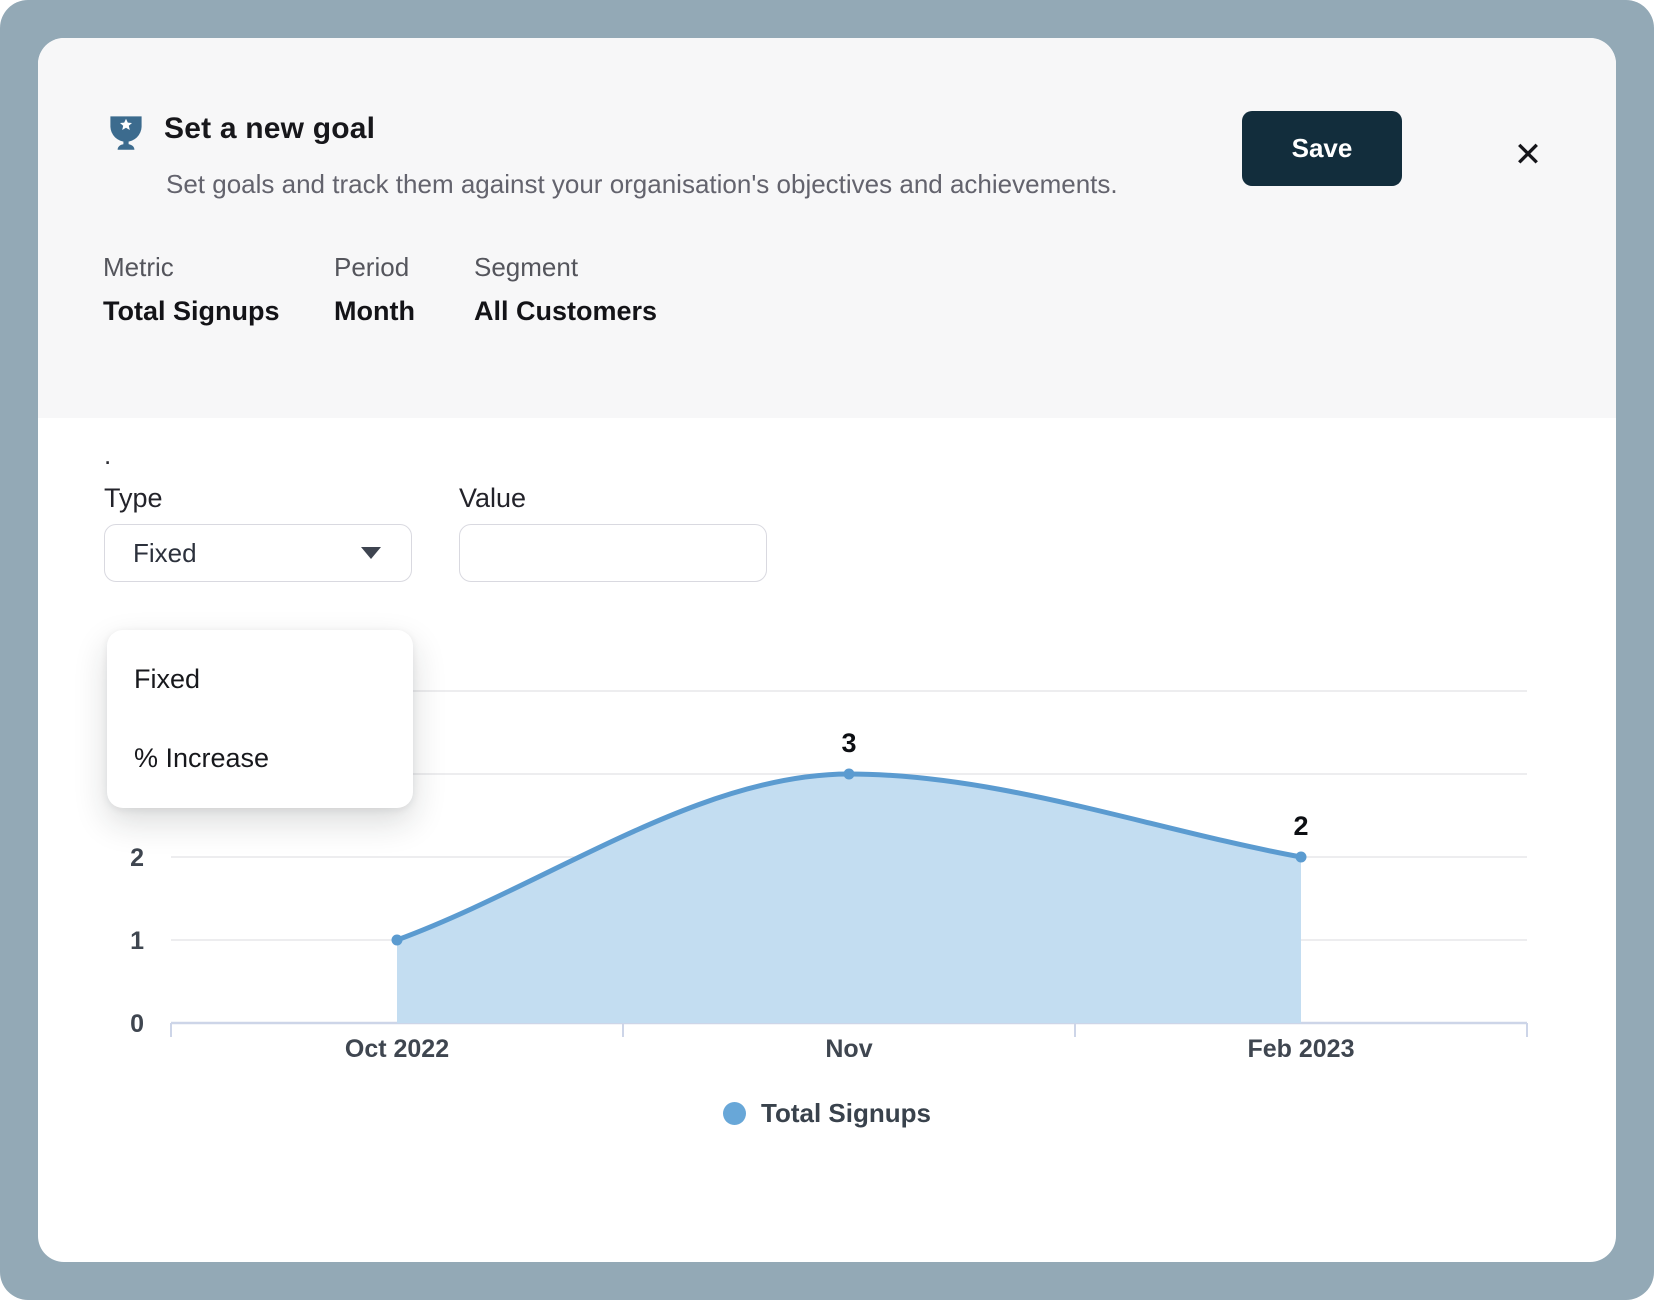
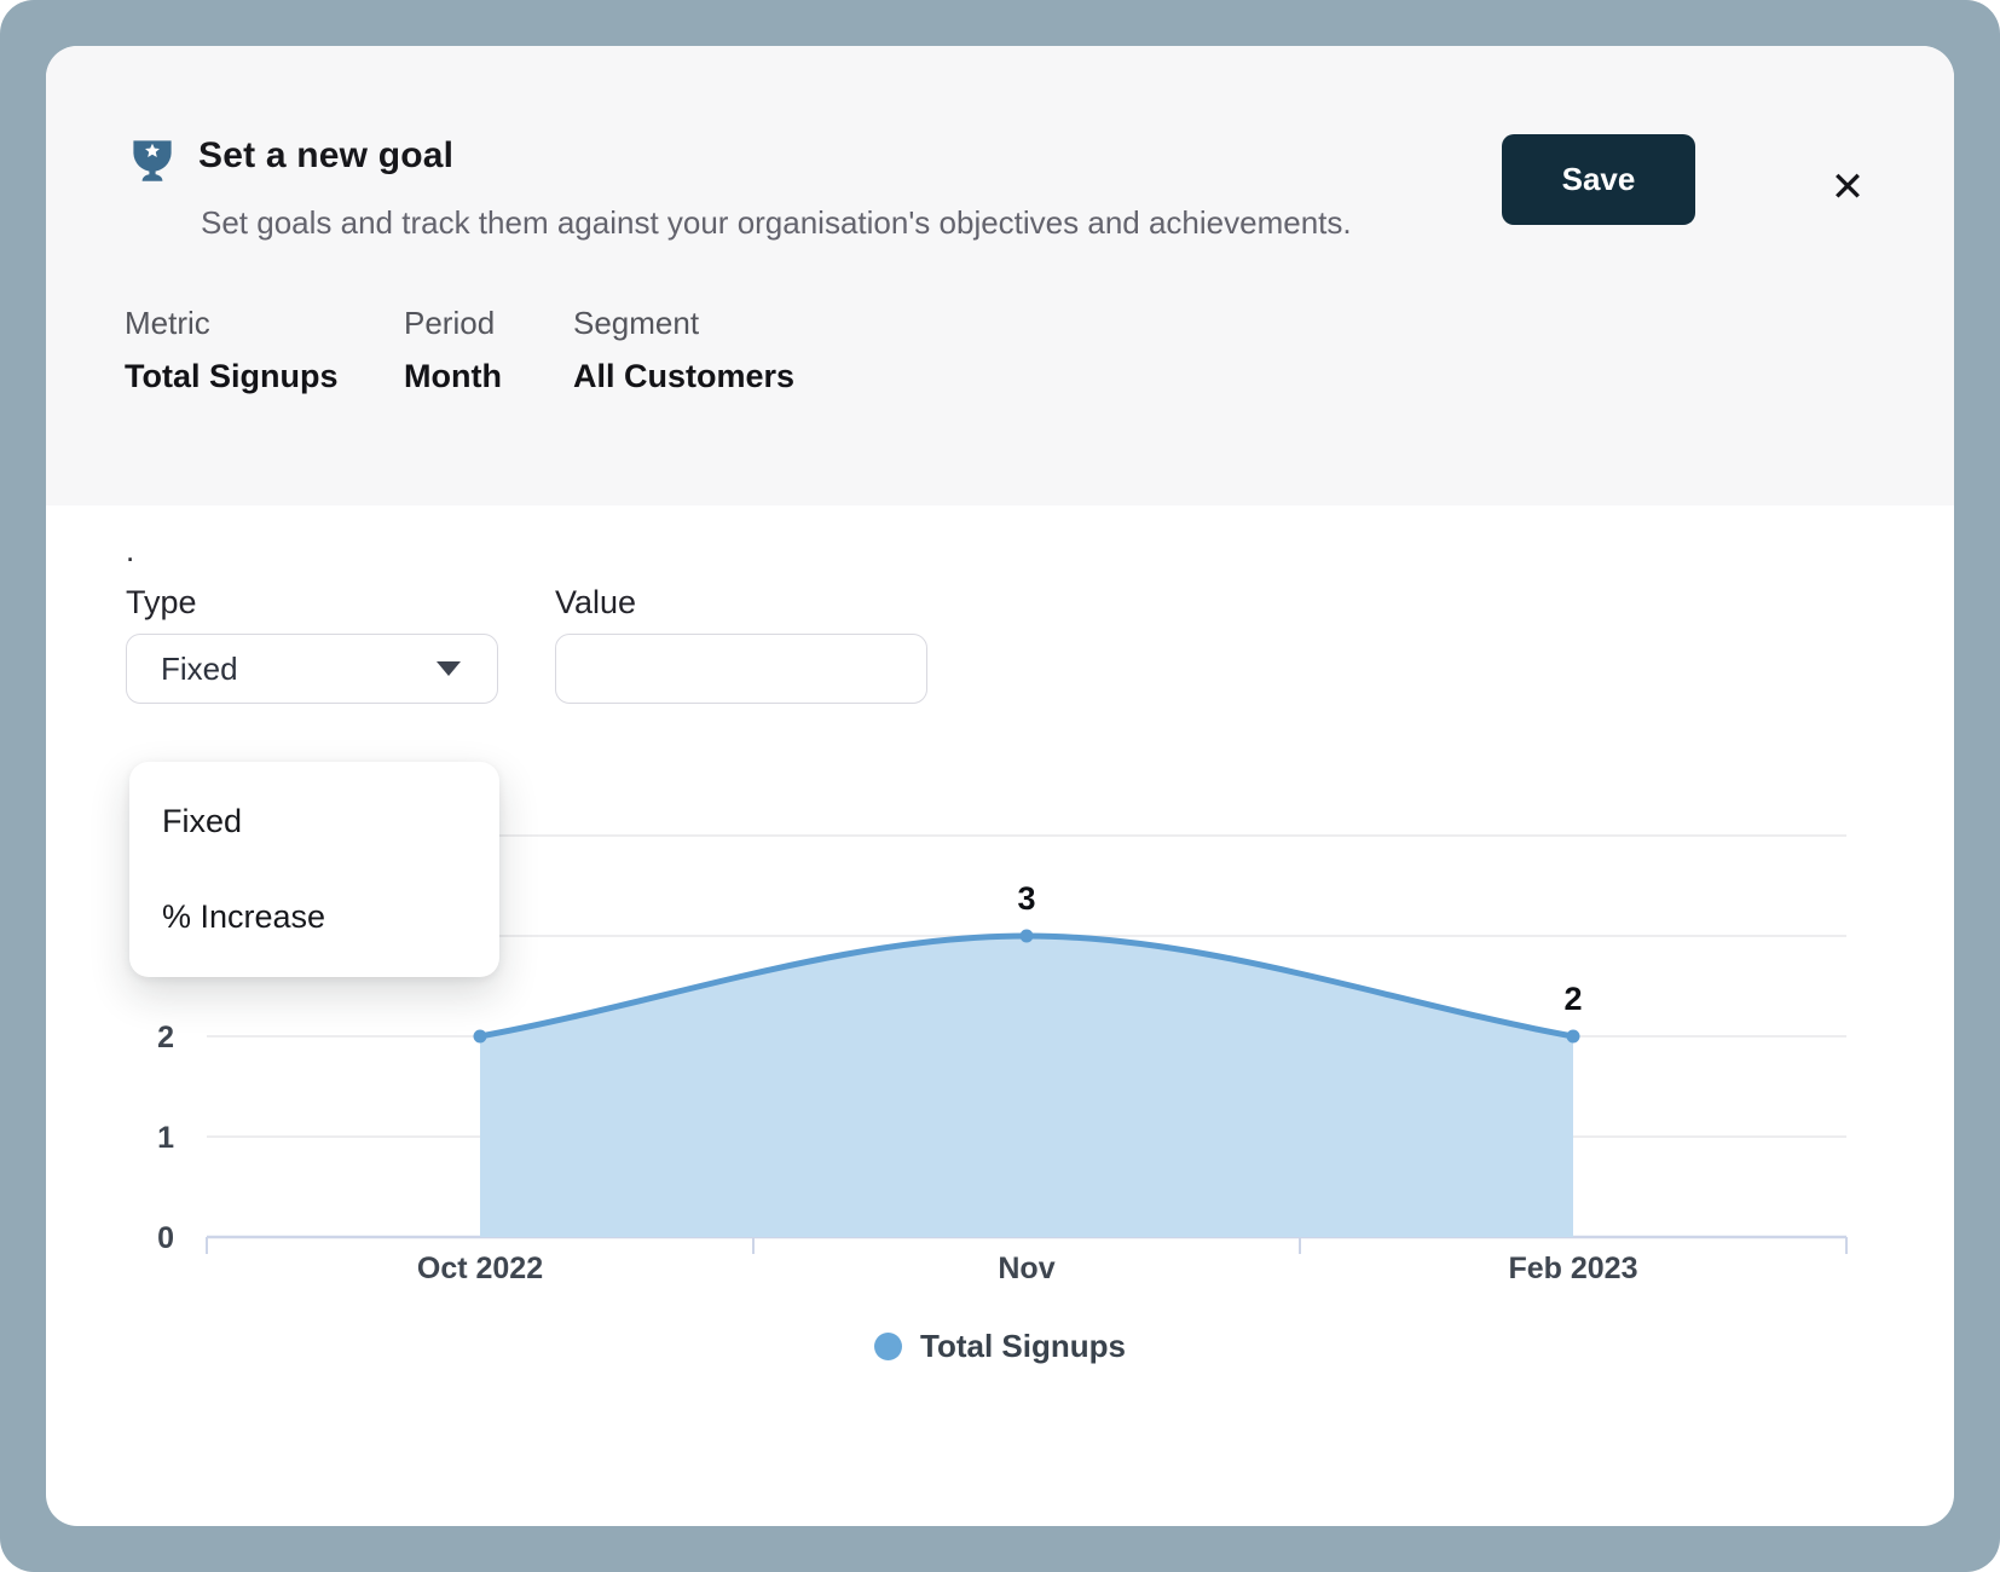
Oct 2022: 1 -> 2
